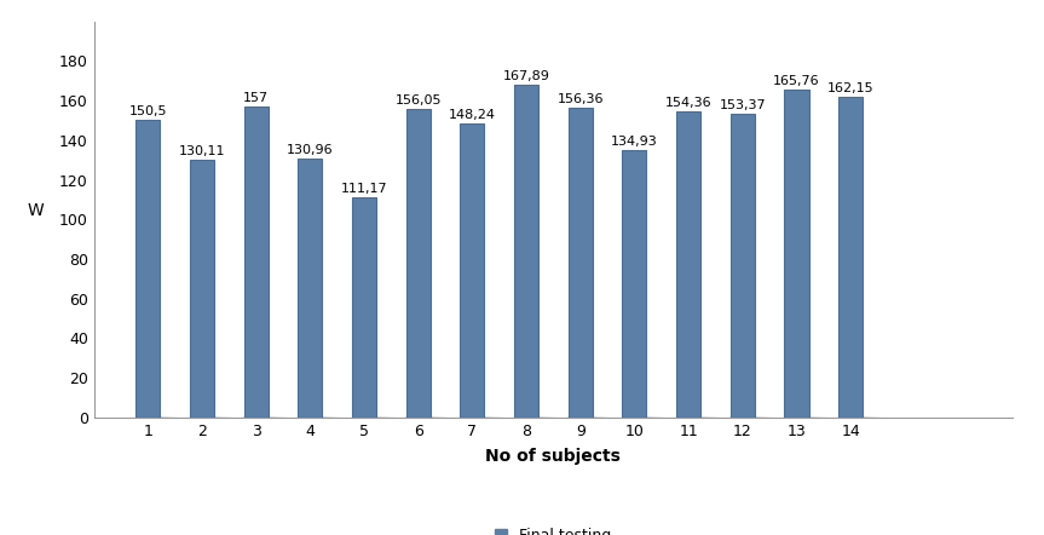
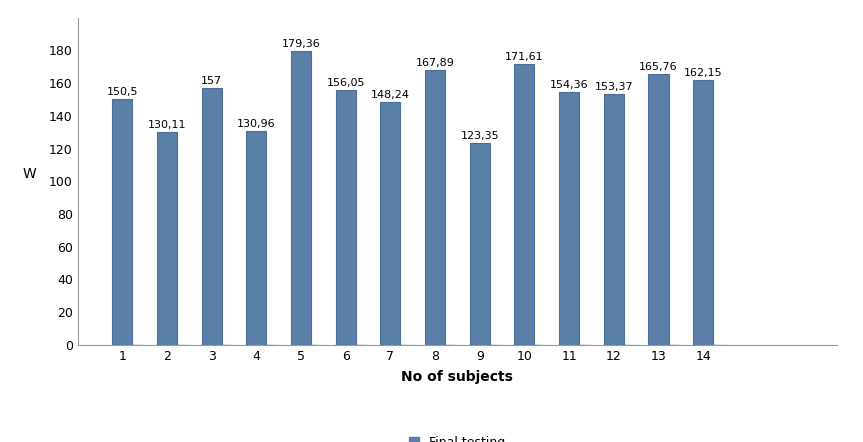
5: 111,17 -> 179,36
9: 156,36 -> 123,35
10: 134,93 -> 171,61
